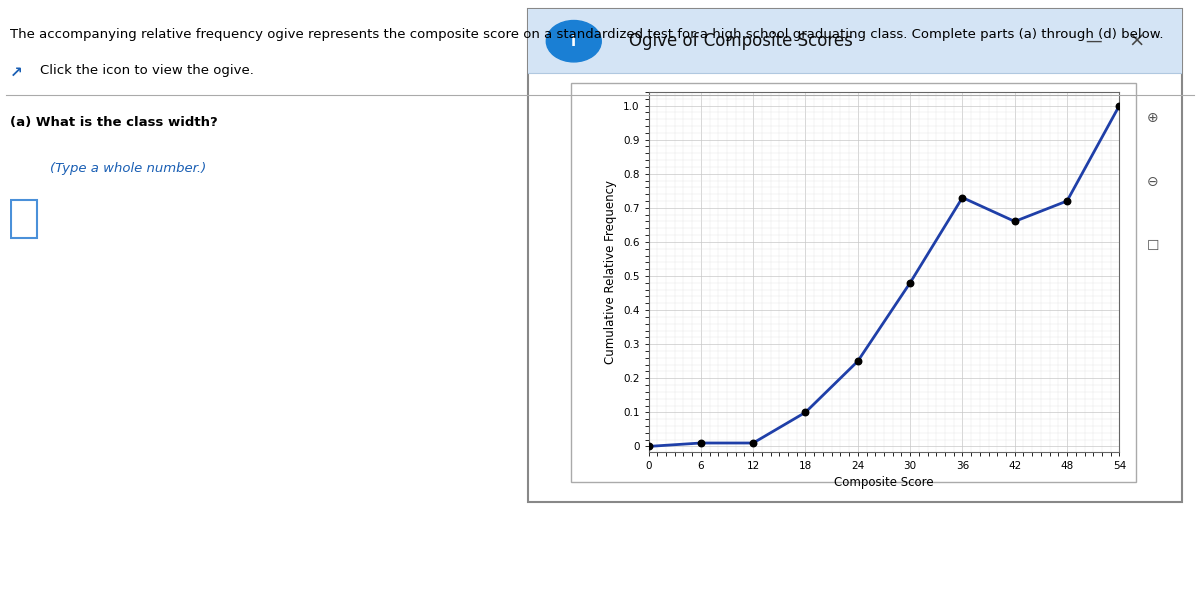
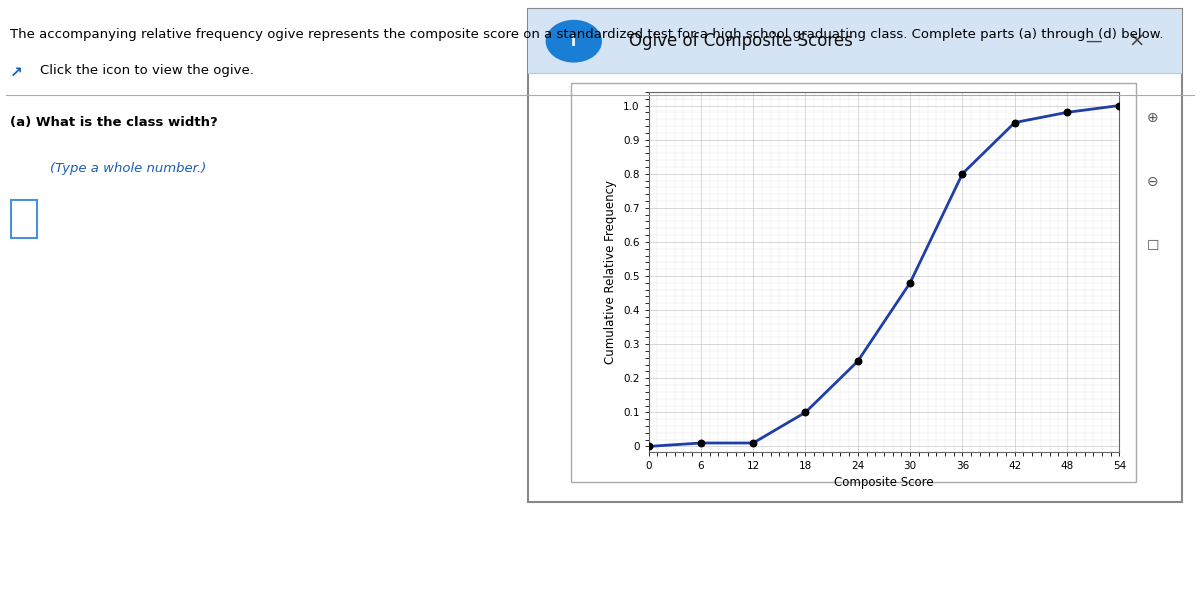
36: 0.73 -> 0.80
42: 0.66 -> 0.95
48: 0.72 -> 0.98
